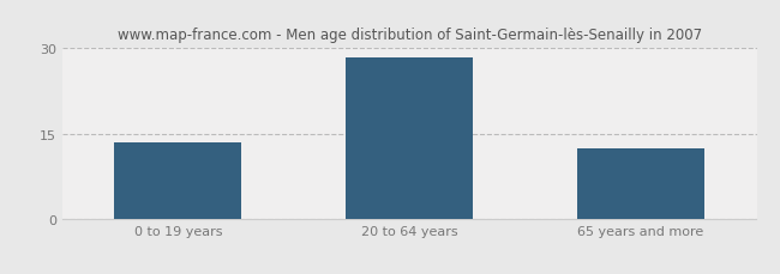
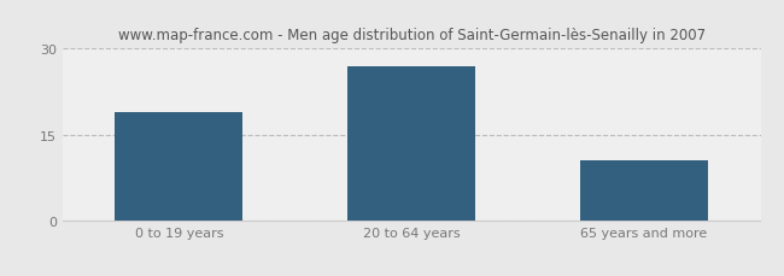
0 to 19 years: 13.5 -> 19.0
20 to 64 years: 28.5 -> 27.0
65 years and more: 12.5 -> 10.5
